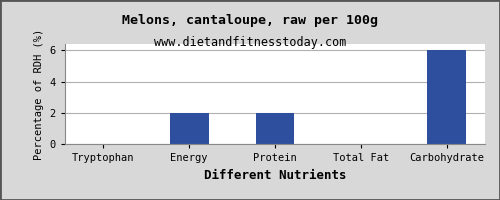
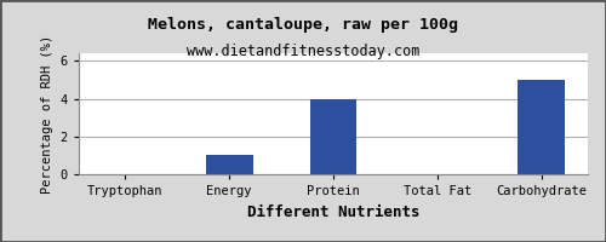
Energy: 2 -> 1
Protein: 2 -> 4
Carbohydrate: 6 -> 5
